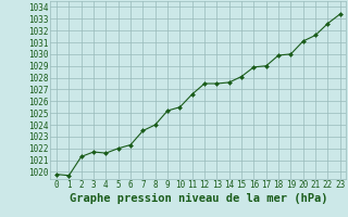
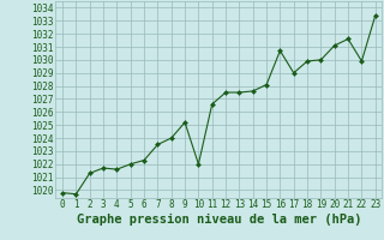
10: 1025.5 -> 1022.0
16: 1028.9 -> 1030.7
22: 1032.6 -> 1029.9
